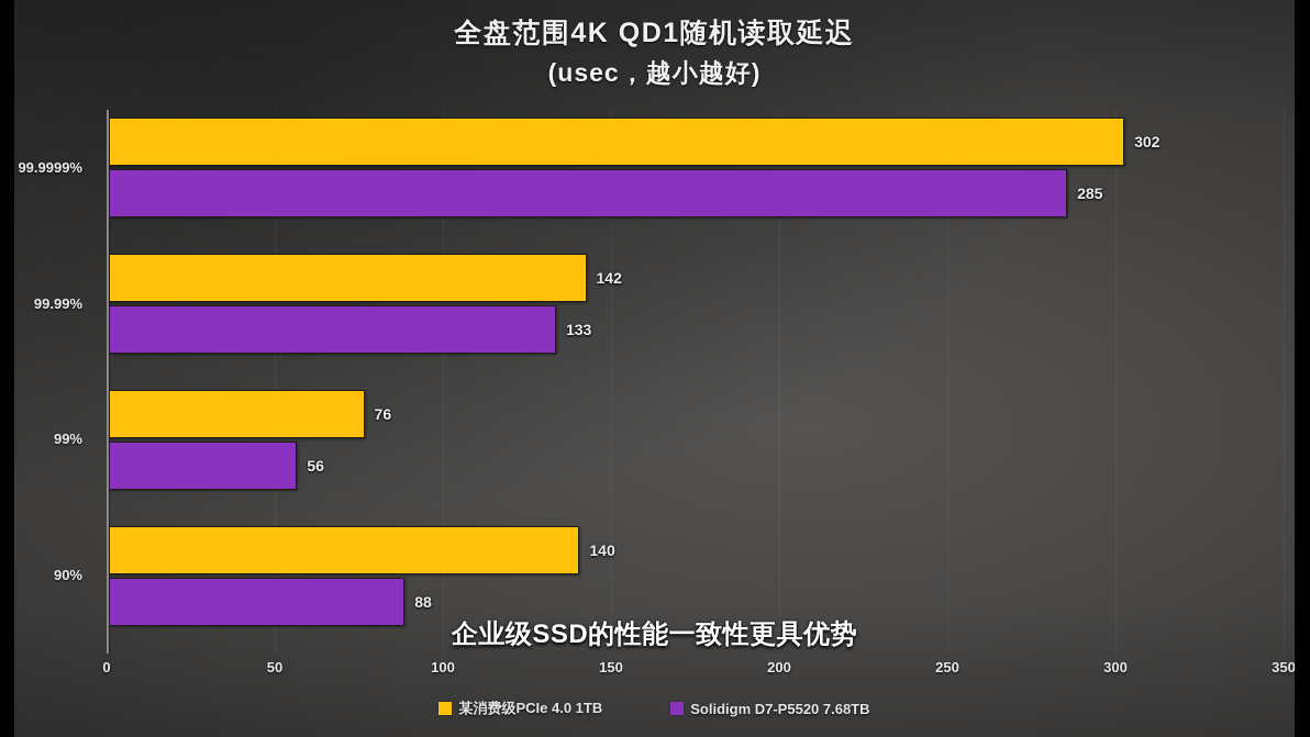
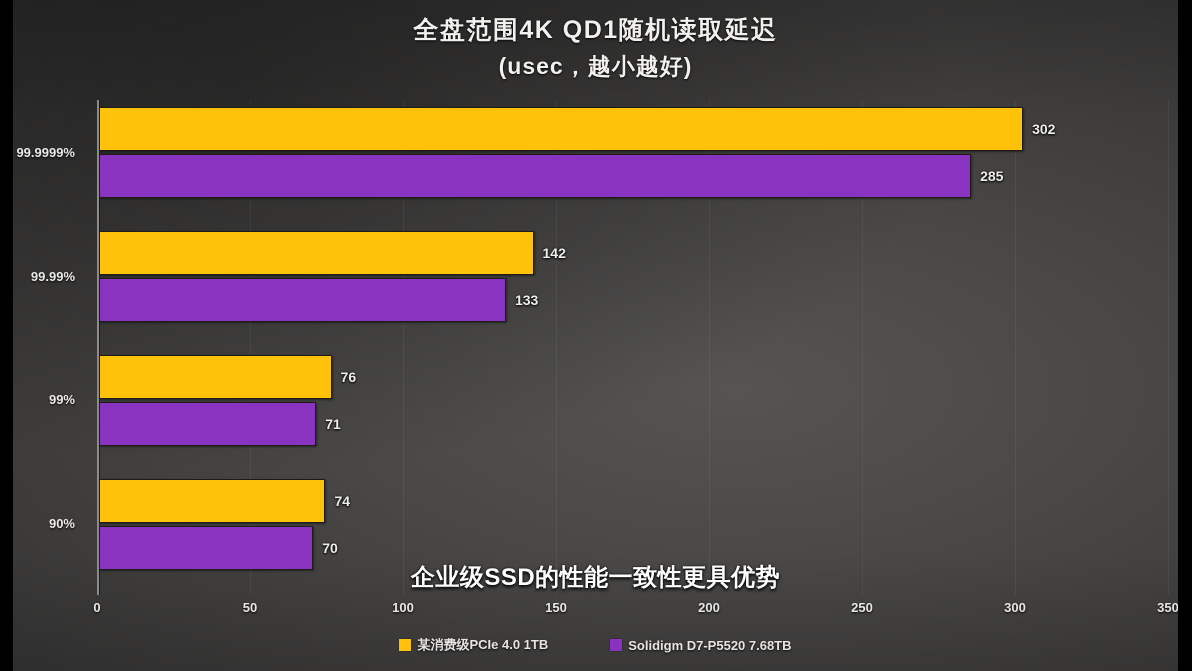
Solidigm D7-P5520 7.68TB/99%: 56 -> 71
某消费级PCIe 4.0 1TB/90%: 140 -> 74
Solidigm D7-P5520 7.68TB/90%: 88 -> 70
